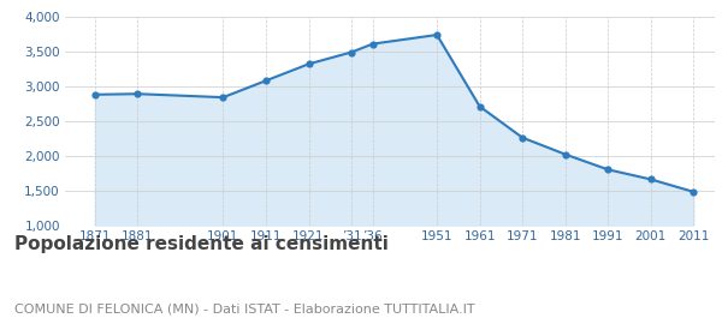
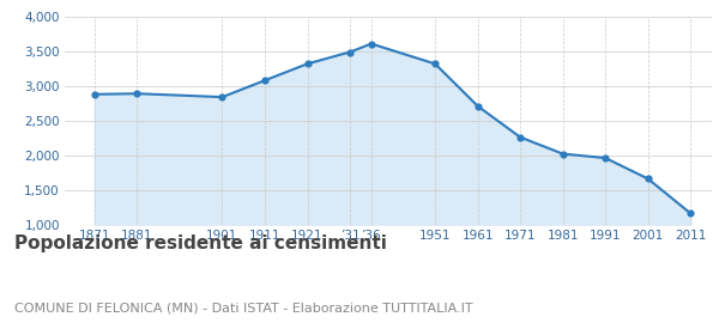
1951: 3,740 -> 3,320
1991: 1,800 -> 1,960
2011: 1,480 -> 1,160
